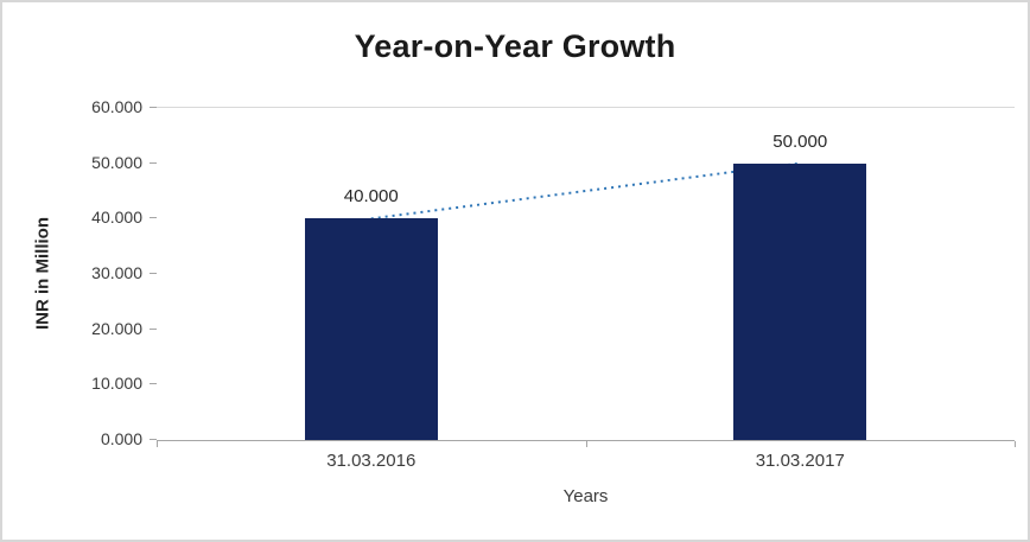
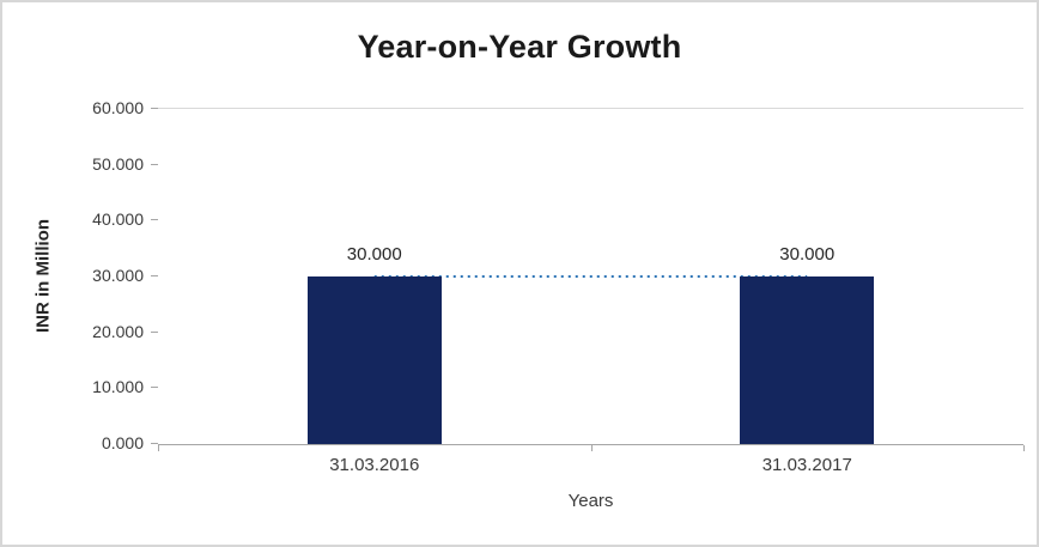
31.03.2016: 40.000 -> 30.000
31.03.2017: 50.000 -> 30.000
